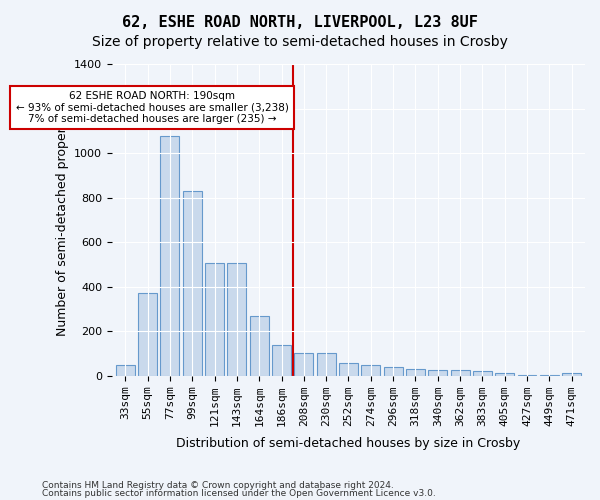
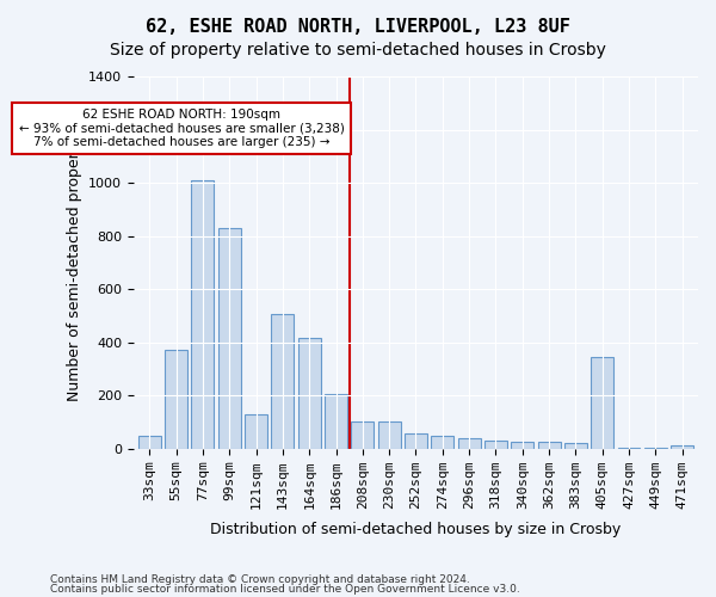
77sqm: 1075 -> 1010
121sqm: 505 -> 130
164sqm: 270 -> 415
186sqm: 140 -> 205
405sqm: 10 -> 345
